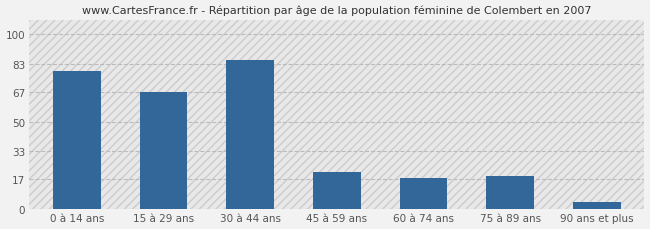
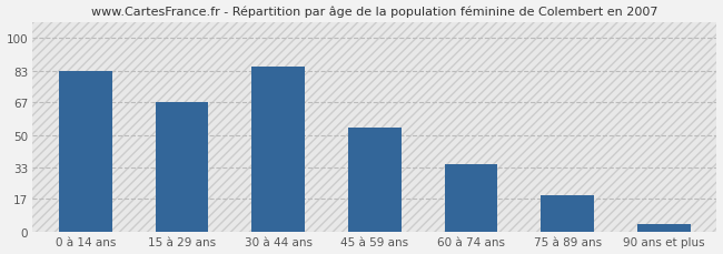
0 à 14 ans: 79 -> 83
45 à 59 ans: 21 -> 54
60 à 74 ans: 18 -> 35
